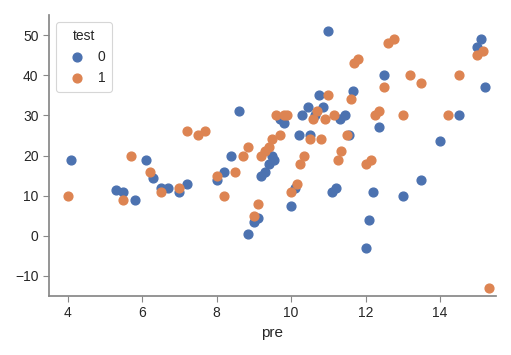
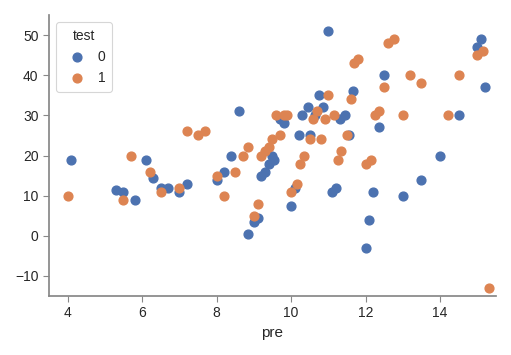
0/14: 23.5 -> 20.0
